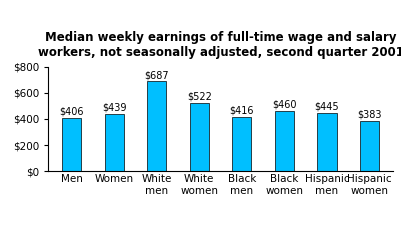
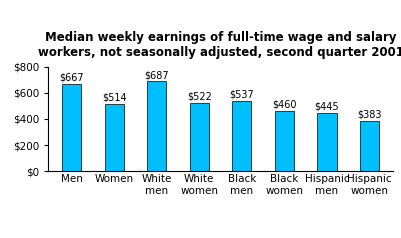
Men: $406 -> $667
Women: $439 -> $514
Black men: $416 -> $537
